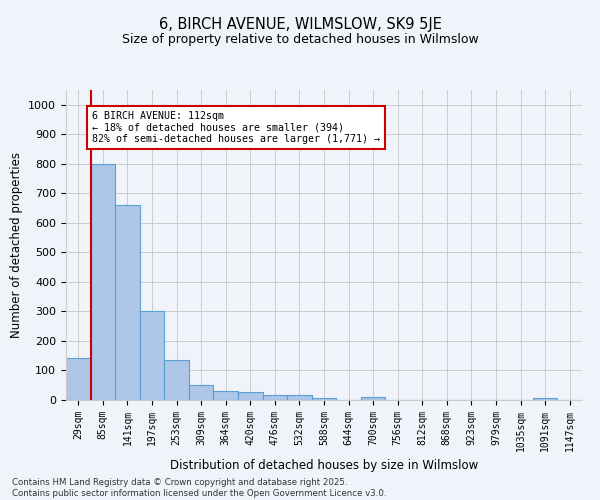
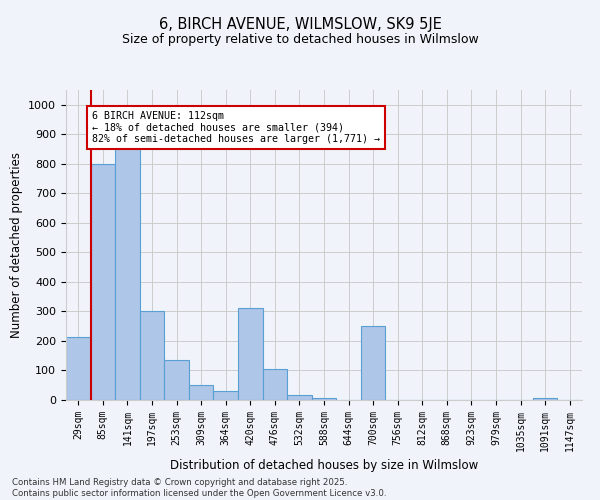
29sqm: 143 -> 215
141sqm: 660 -> 860
420sqm: 27 -> 310
476sqm: 16 -> 105
700sqm: 10 -> 250
